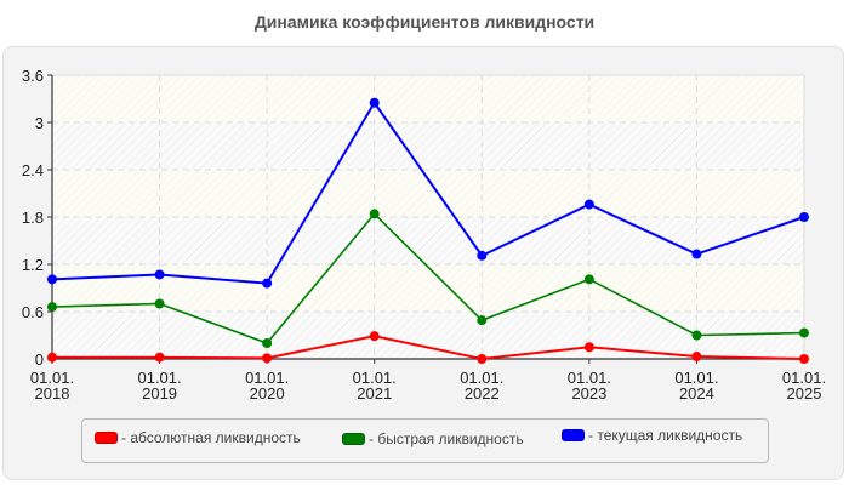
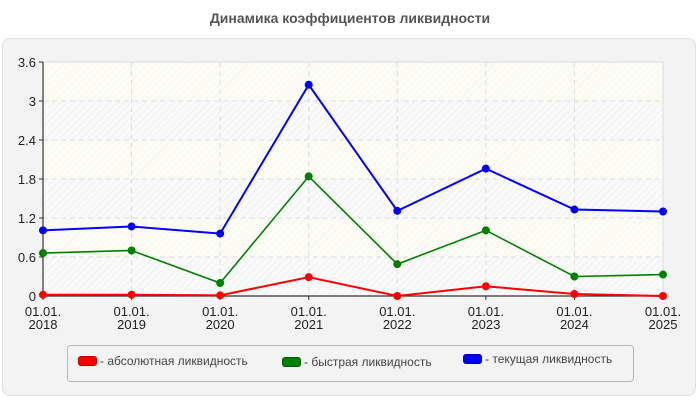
- текущая ликвидность/01.01. 2025: 1.8 -> 1.3
